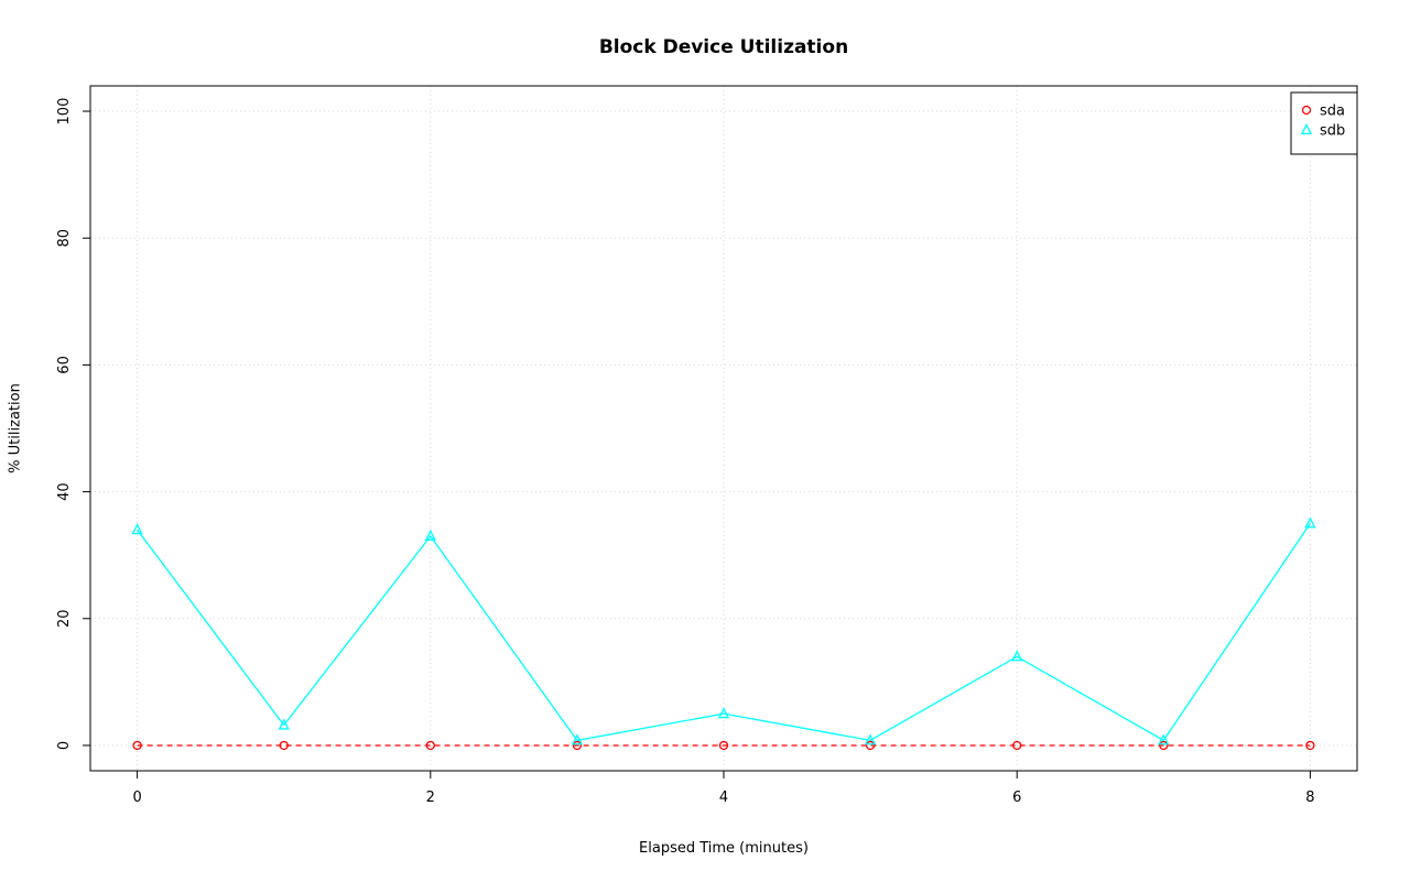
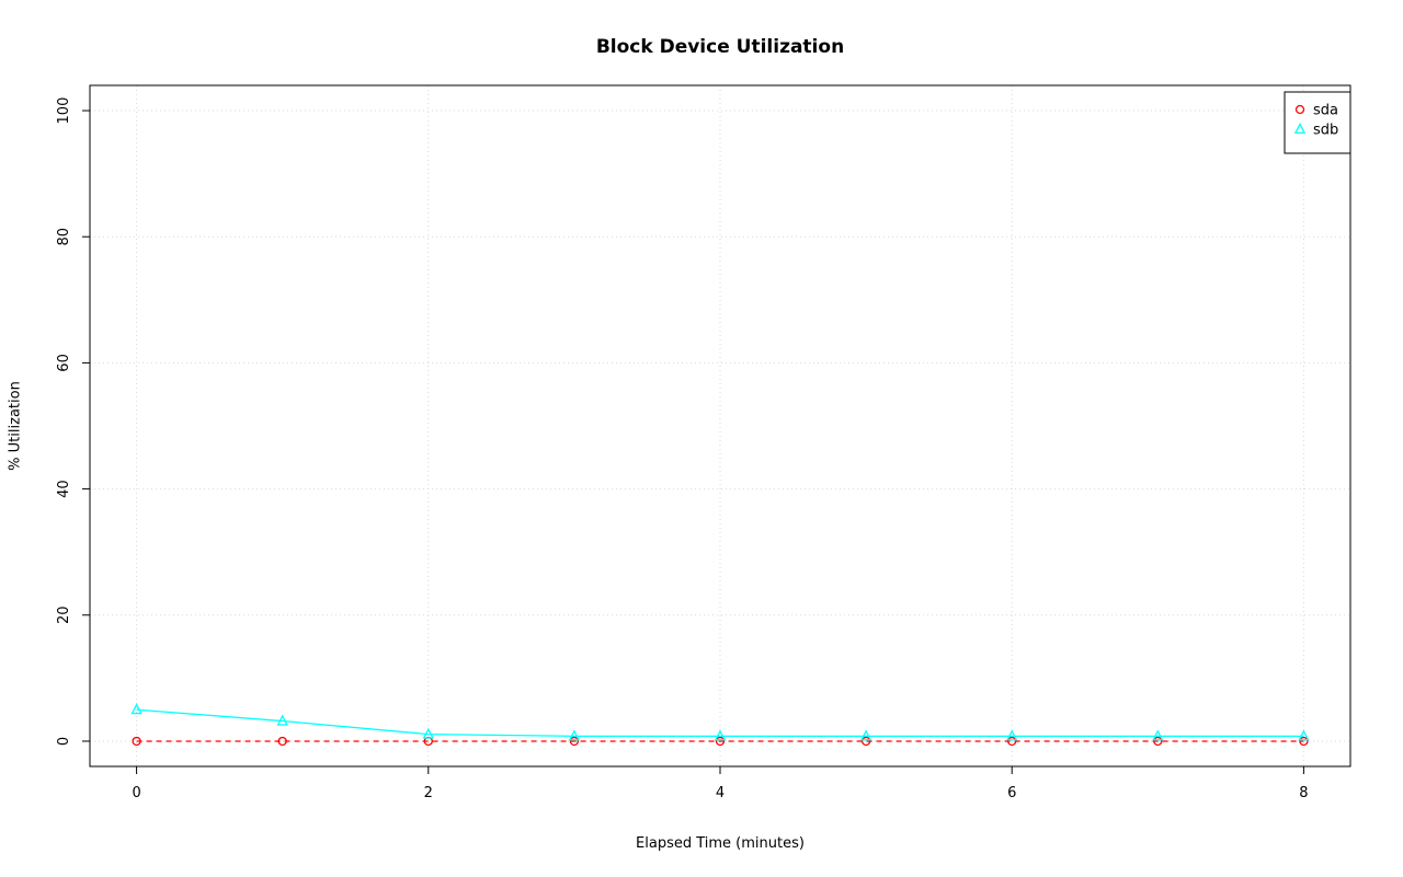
sdb/0: 34 -> 5
sdb/2: 33 -> 1
sdb/4: 5 -> 1
sdb/6: 14 -> 1
sdb/8: 35 -> 1
